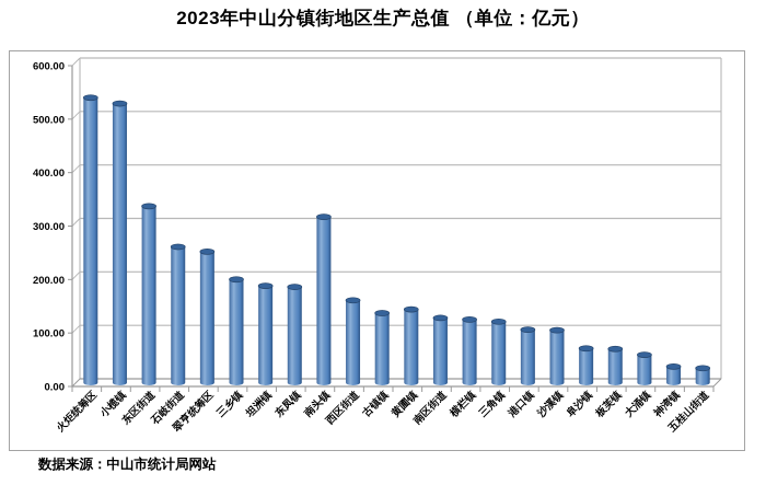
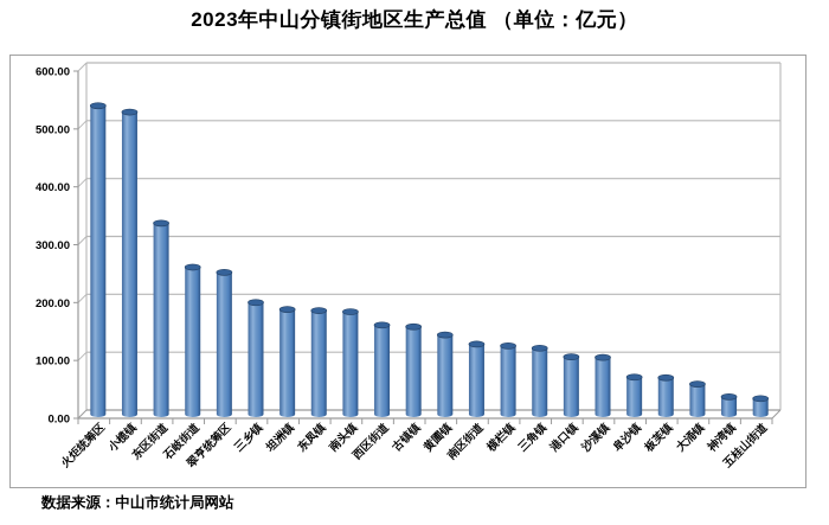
南头镇: 310 -> 180
古镇镇: 130 -> 150
